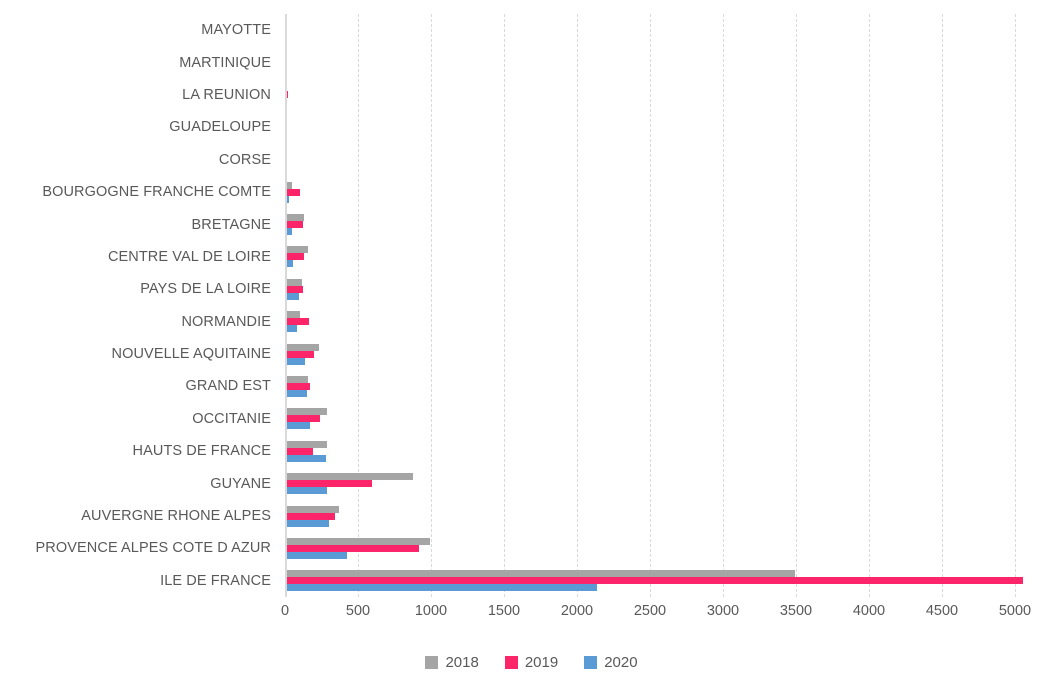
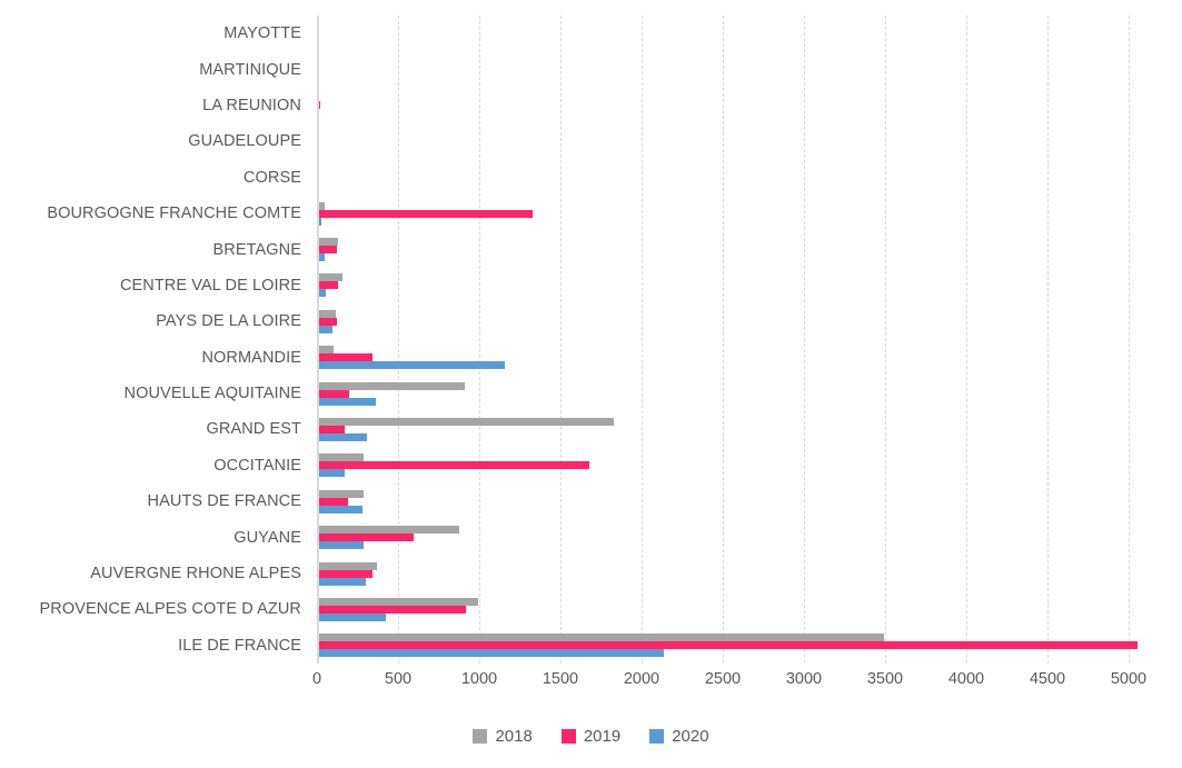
2019/BOURGOGNE FRANCHE COMTE: 100 -> 1330
2019/NORMANDIE: 160 -> 340
2020/NORMANDIE: 80 -> 1160
2018/NOUVELLE AQUITAINE: 230 -> 910
2020/NOUVELLE AQUITAINE: 140 -> 360
2018/GRAND EST: 160 -> 1830
2020/GRAND EST: 150 -> 310
2019/OCCITANIE: 240 -> 1680
